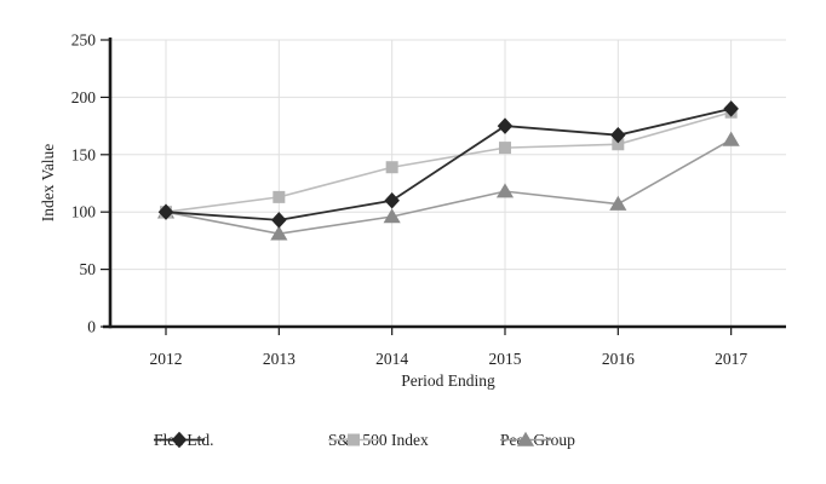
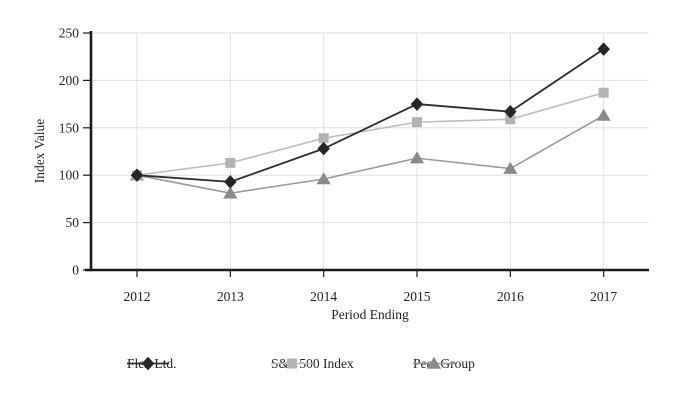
Flex Ltd./2014: 110 -> 130
Flex Ltd./2017: 190 -> 230
